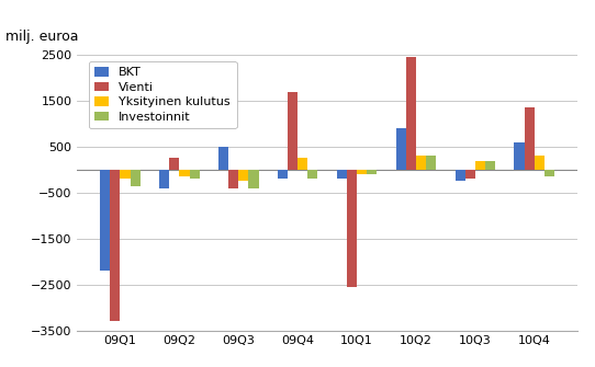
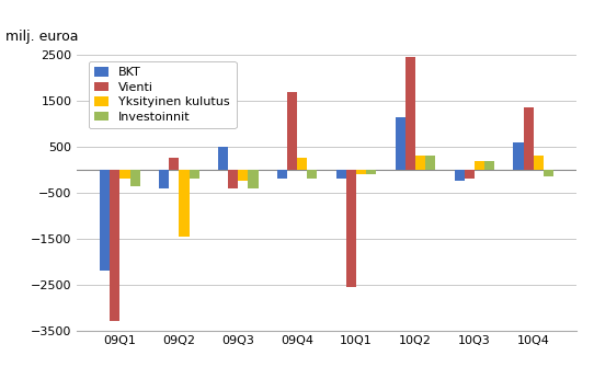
Yksityinen kulutus/09Q2: -150 -> -1450
BKT/10Q2: 900 -> 1150
